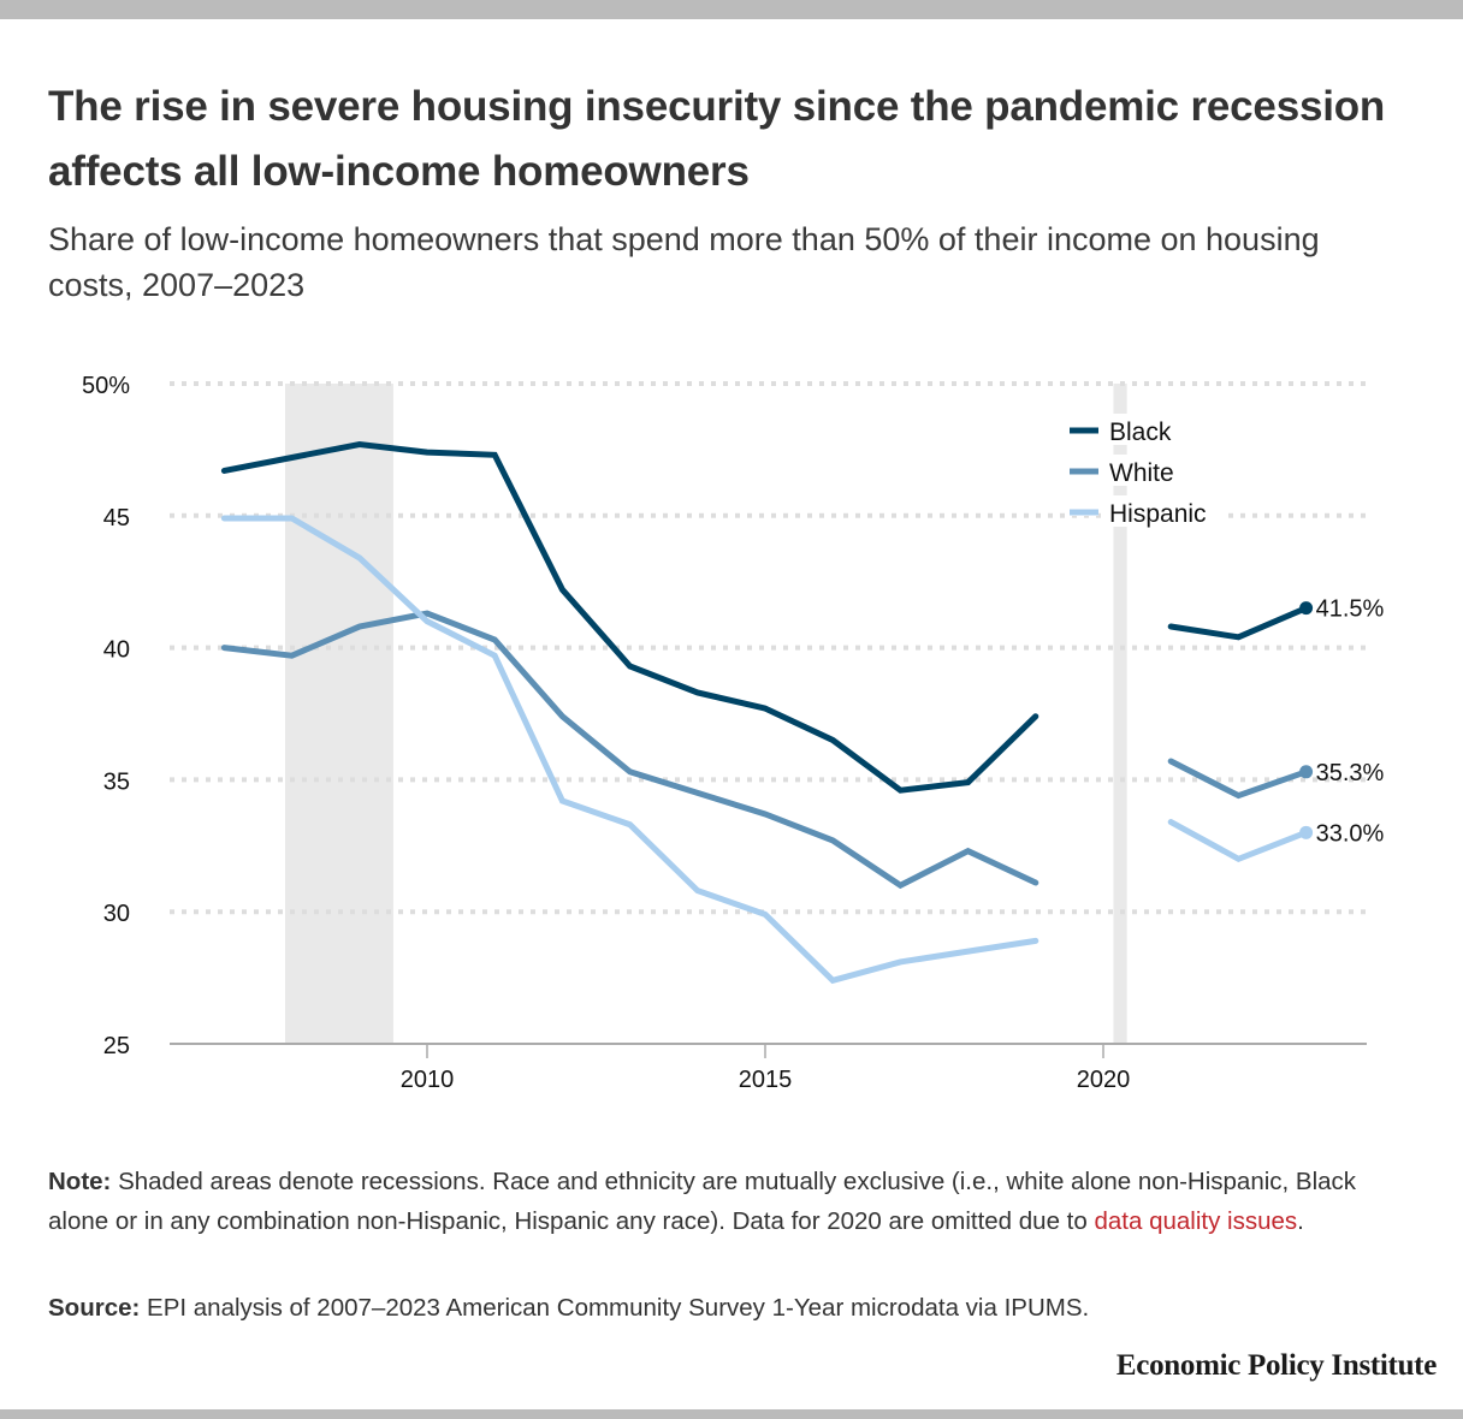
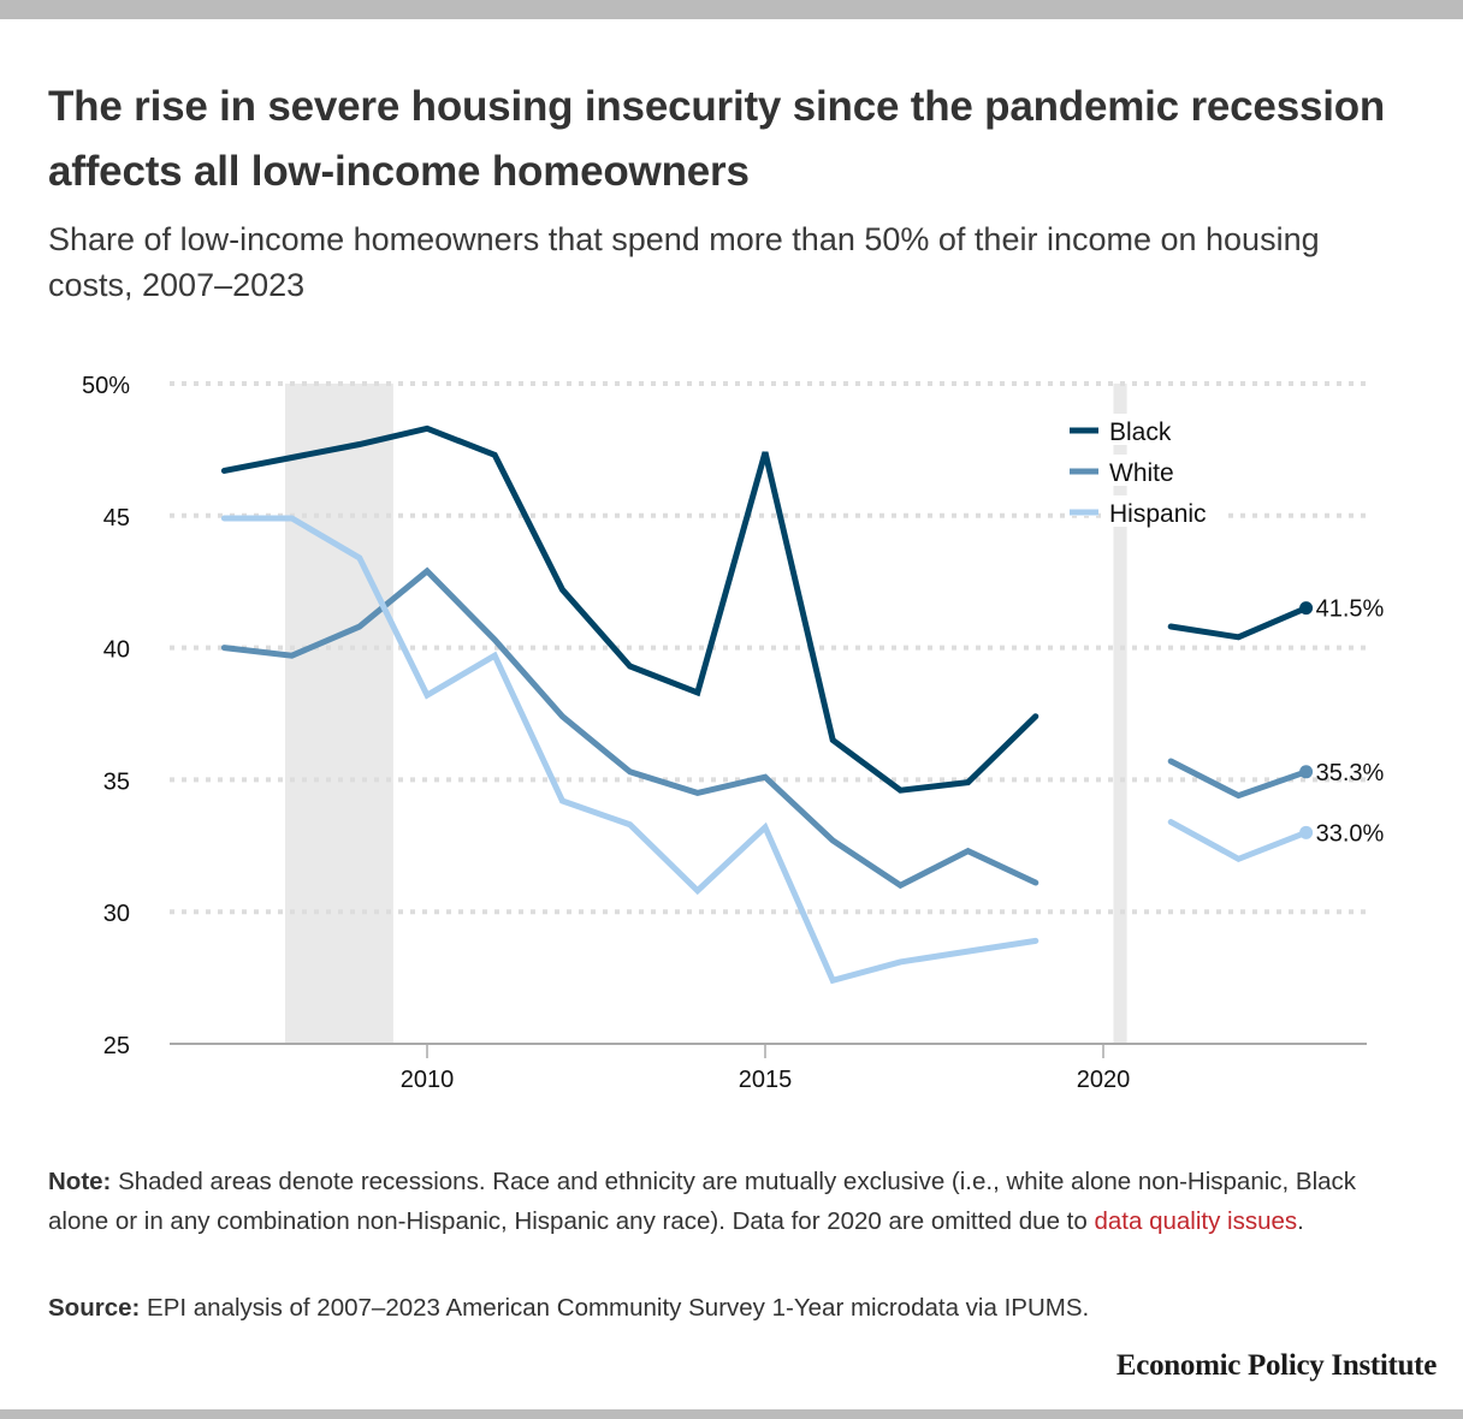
Black/2010: 47.4% -> 48.3%
White/2010: 41.3% -> 42.9%
Hispanic/2010: 41.0% -> 38.2%
Black/2015: 37.7% -> 47.4%
White/2015: 33.7% -> 35.1%
Hispanic/2015: 29.9% -> 33.2%
